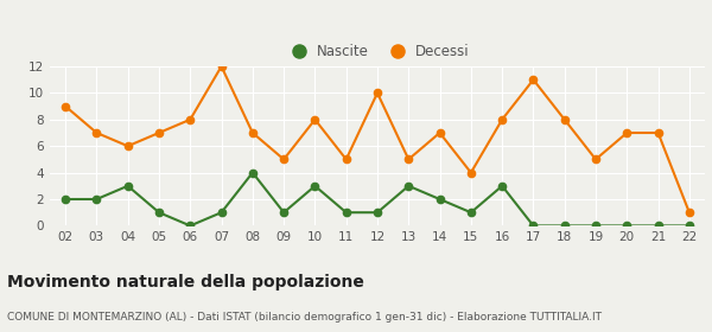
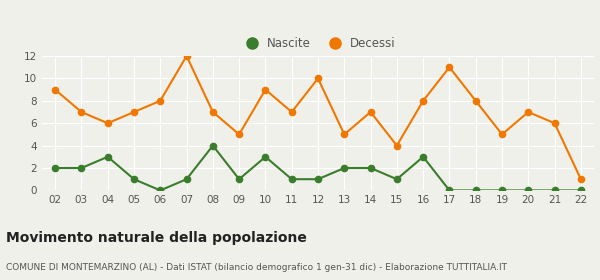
Decessi/10: 8 -> 9
Decessi/11: 5 -> 7
Nascite/13: 3 -> 2
Decessi/21: 7 -> 6
